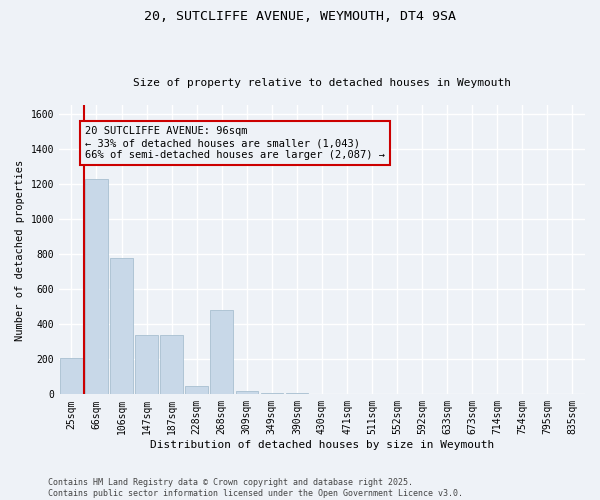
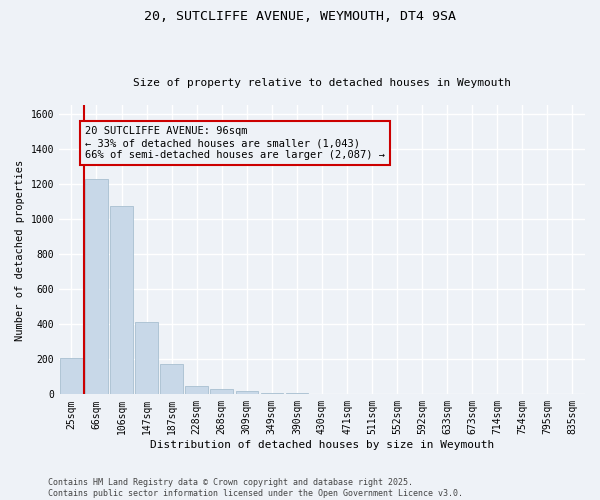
106sqm: 780 -> 1080
147sqm: 340 -> 420
187sqm: 340 -> 180
268sqm: 480 -> 30
